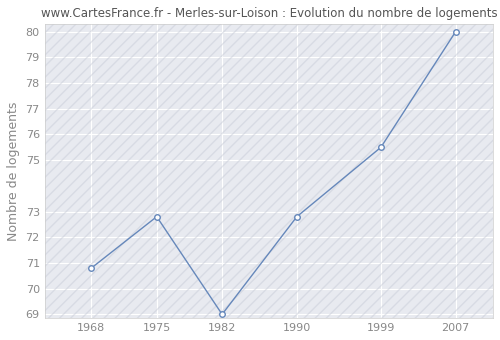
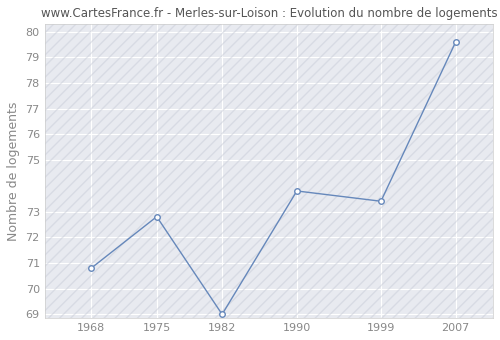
1990: 72.8 -> 73.8
1999: 75.5 -> 73.4
2007: 80.0 -> 79.6
